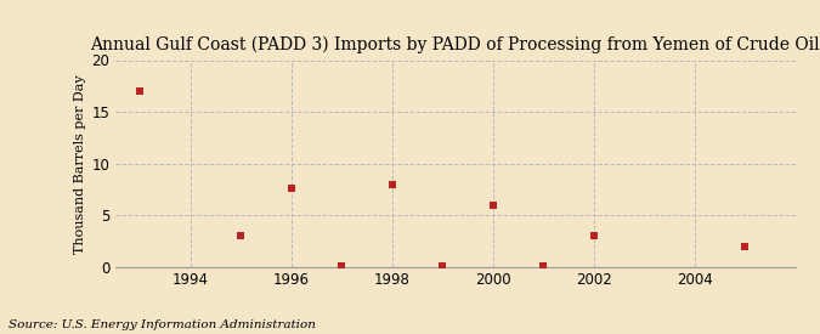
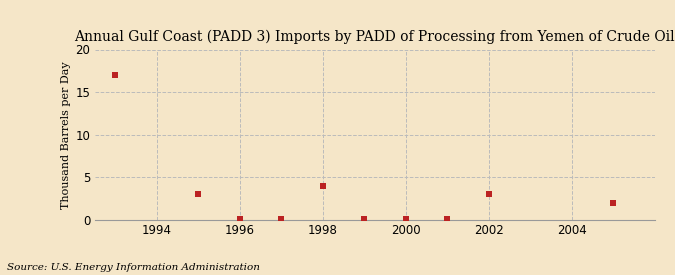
1996: 7.6 -> 0.1
1998: 8.0 -> 4.0
2000: 6.0 -> 0.1
